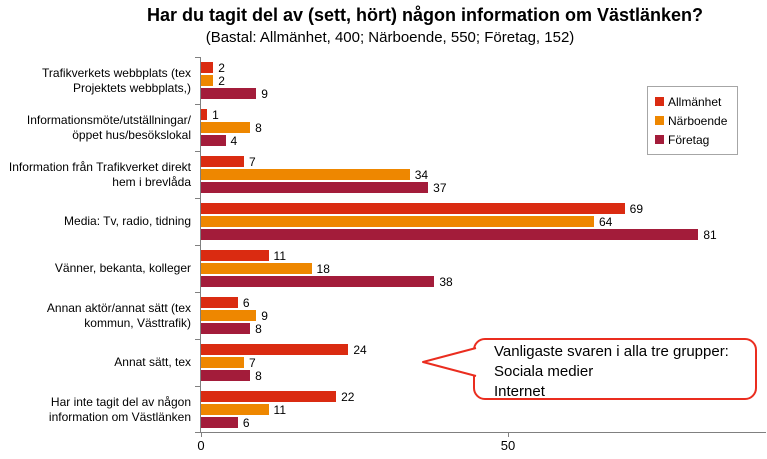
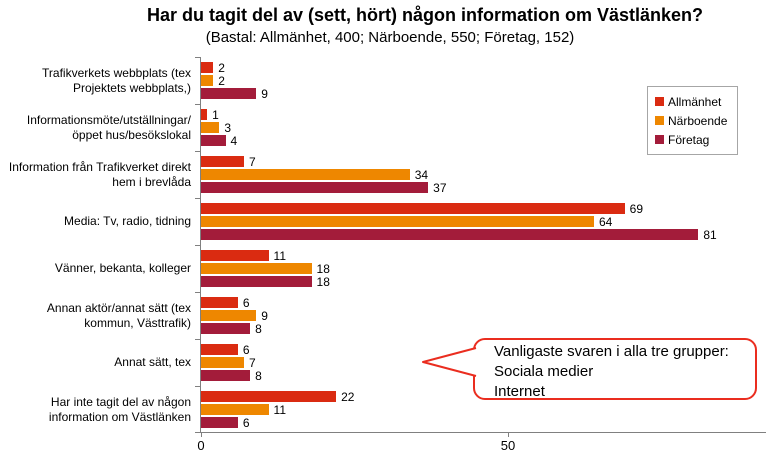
Närboende/Informationsmöte/utställningar/ öppet hus/besökslokal: 8 -> 3
Företag/Vänner, bekanta, kolleger: 38 -> 18
Allmänhet/Annat sätt, tex: 24 -> 6
